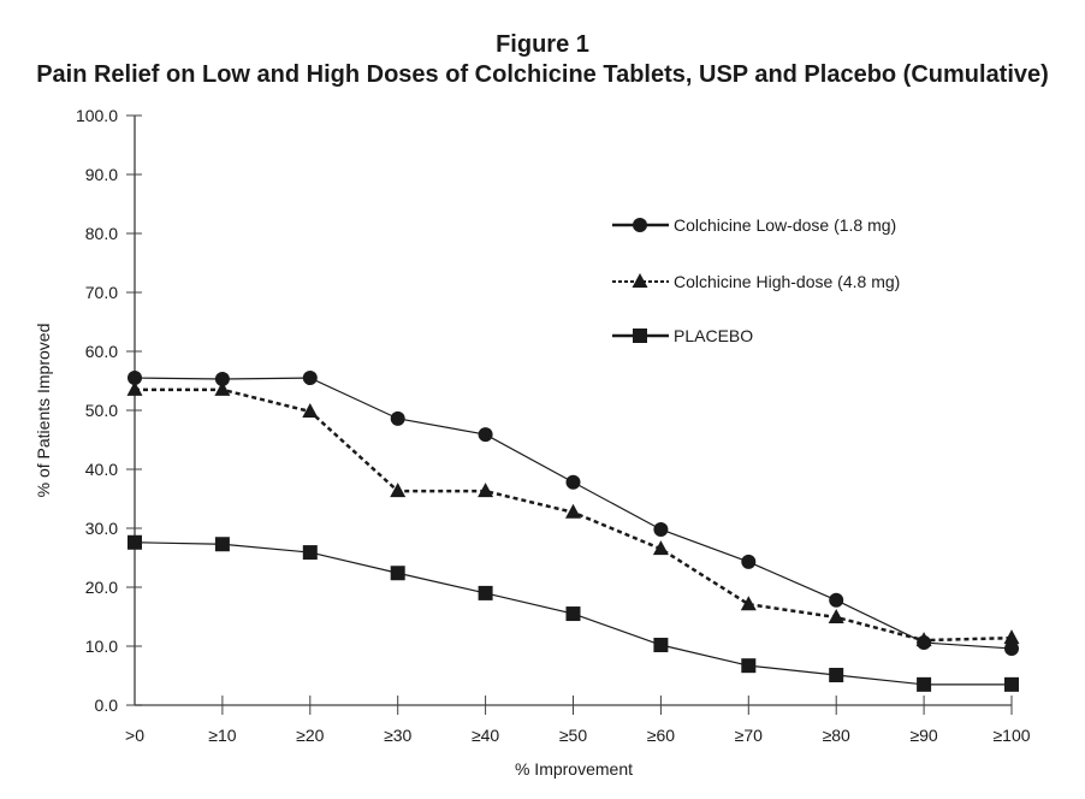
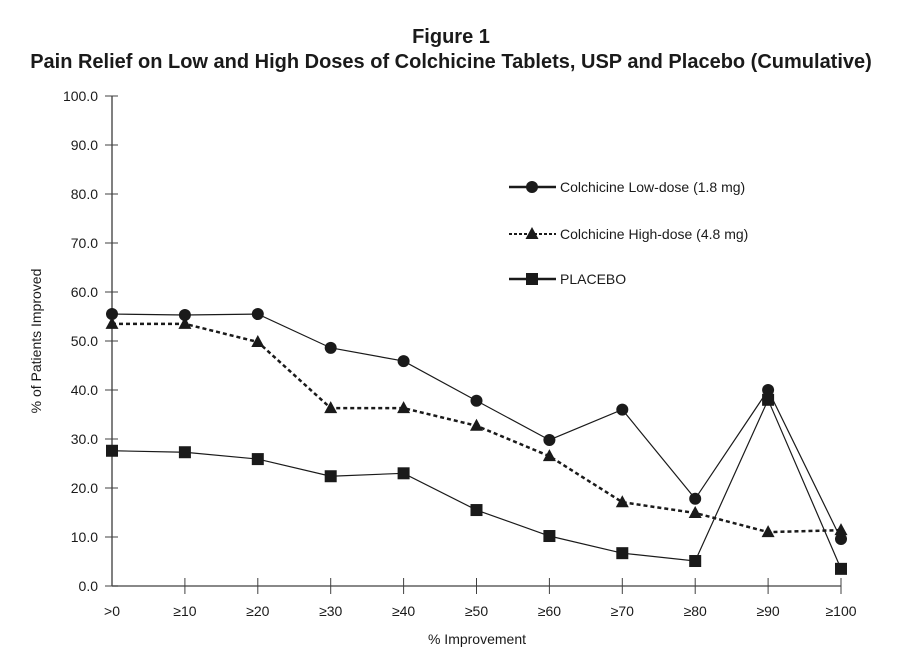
PLACEBO/≥40: 19 -> 23
Colchicine Low-dose (1.8 mg)/≥70: 24 -> 36
Colchicine Low-dose (1.8 mg)/≥90: 11 -> 40
PLACEBO/≥90: 4 -> 38
